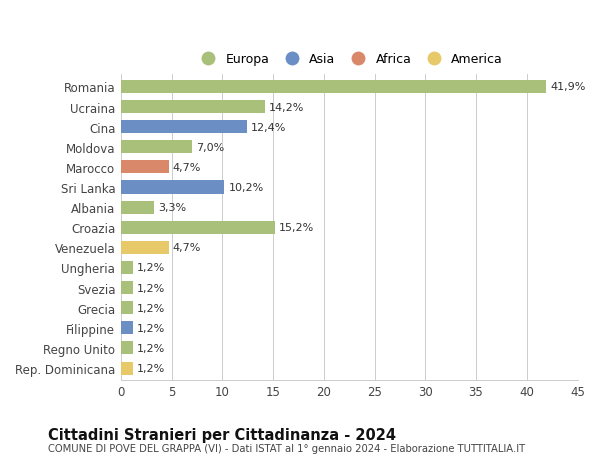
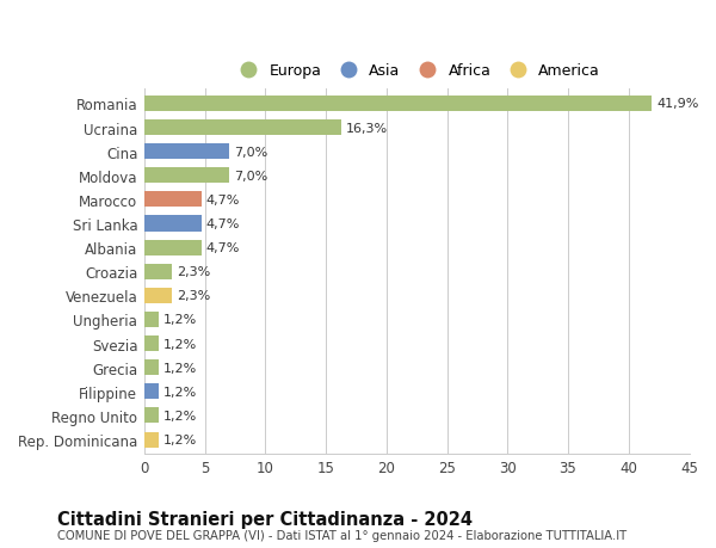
Ucraina: 14,2% -> 16,3%
Cina: 12,4% -> 7,0%
Sri Lanka: 10,2% -> 4,7%
Albania: 3,3% -> 4,7%
Croazia: 15,2% -> 2,3%
Venezuela: 4,7% -> 2,3%
